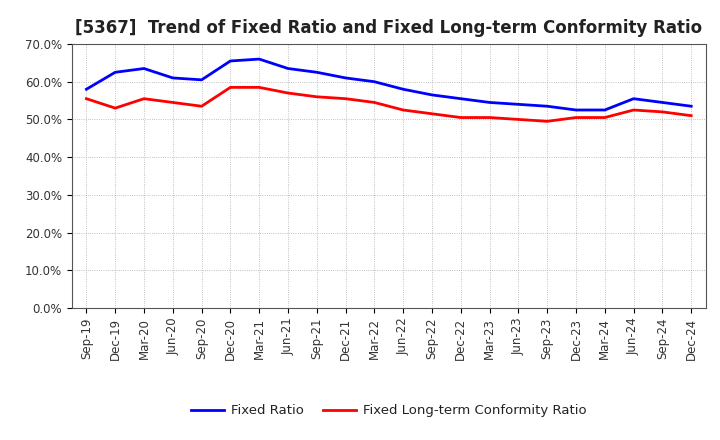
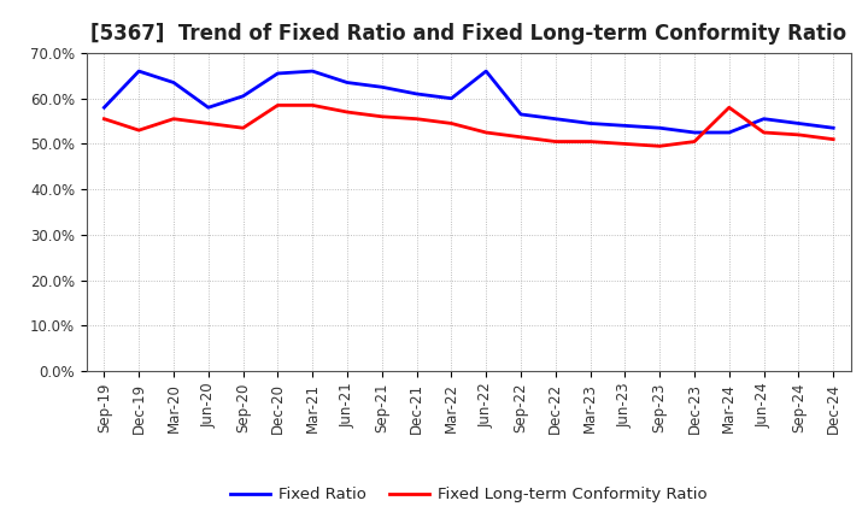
Fixed Ratio/Dec-19: 62.5% -> 66.0%
Fixed Ratio/Jun-20: 61.0% -> 58.0%
Fixed Ratio/Jun-22: 58.0% -> 66.0%
Fixed Long-term Conformity Ratio/Mar-24: 50.5% -> 58.0%
